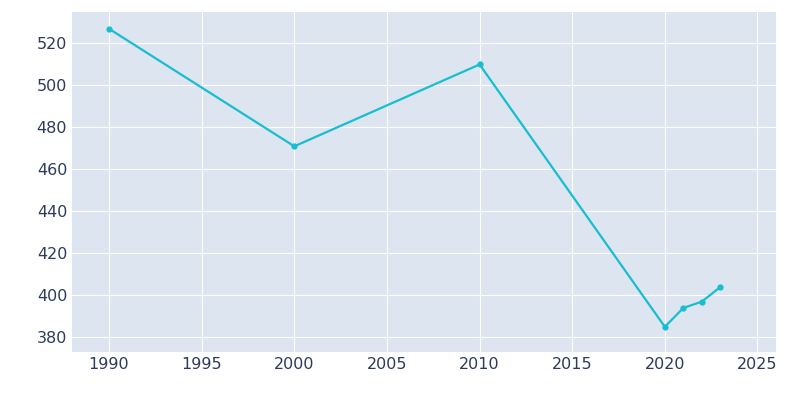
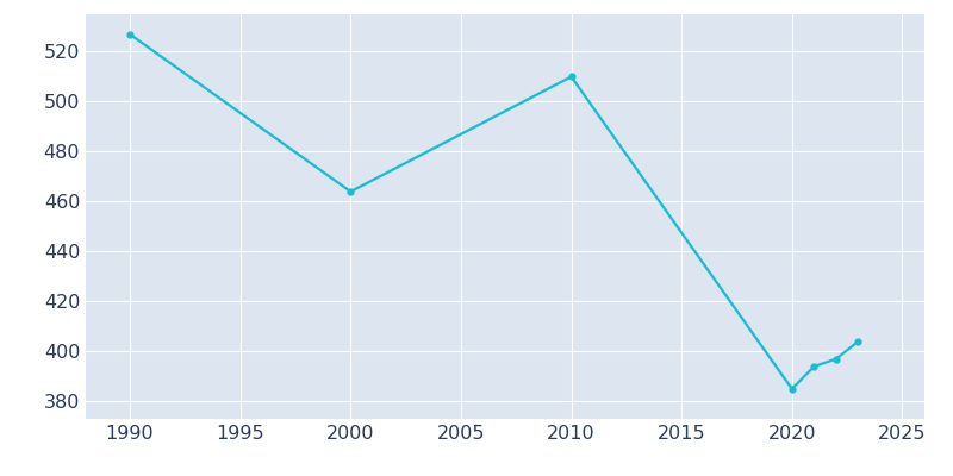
2000: 471 -> 464
